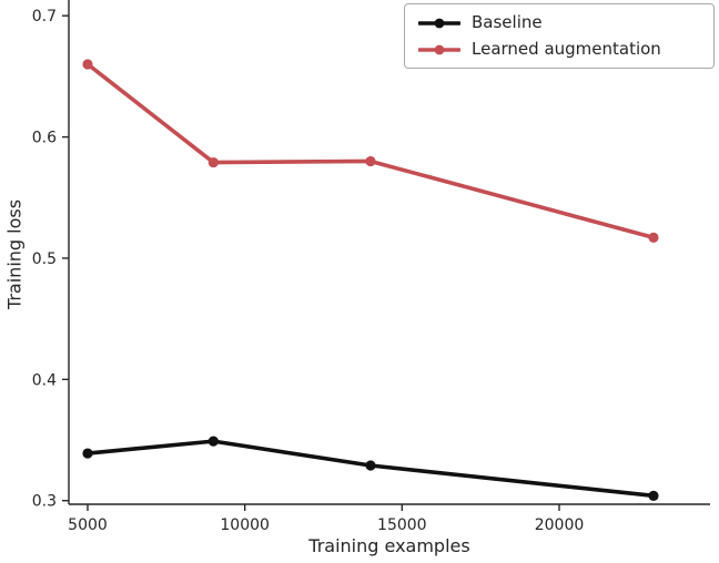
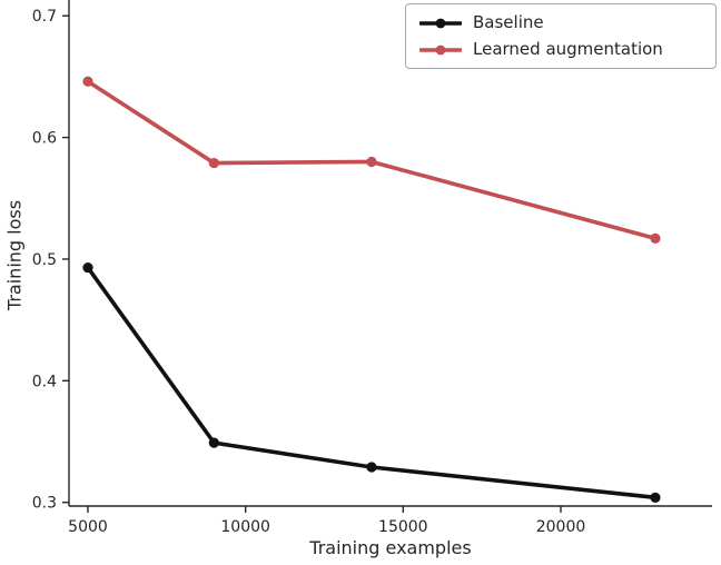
Baseline/5000: 0.339 -> 0.493
Learned augmentation/5000: 0.660 -> 0.646
